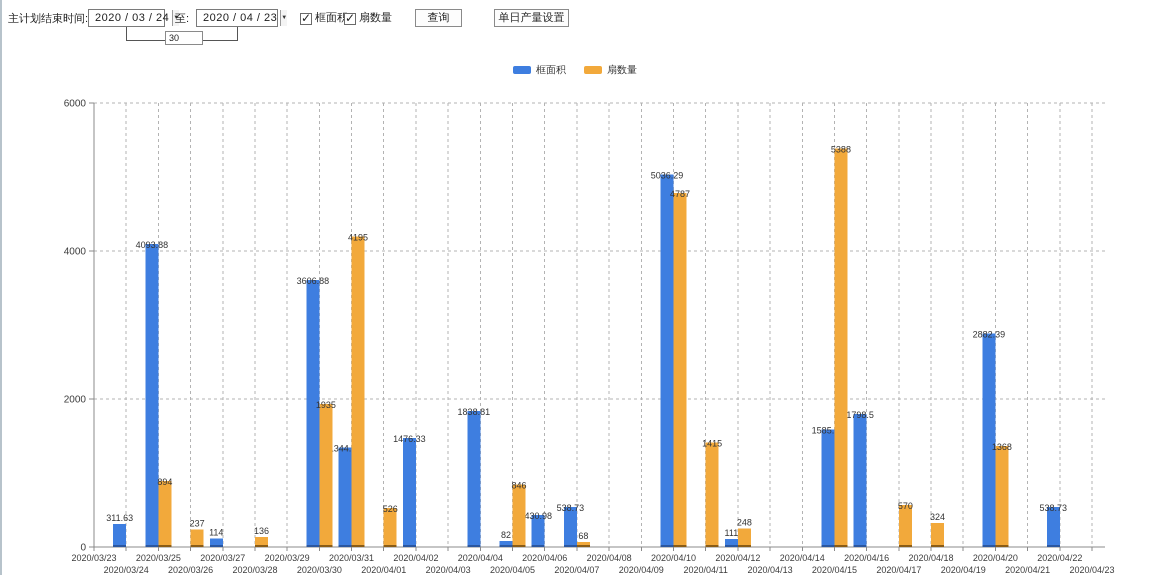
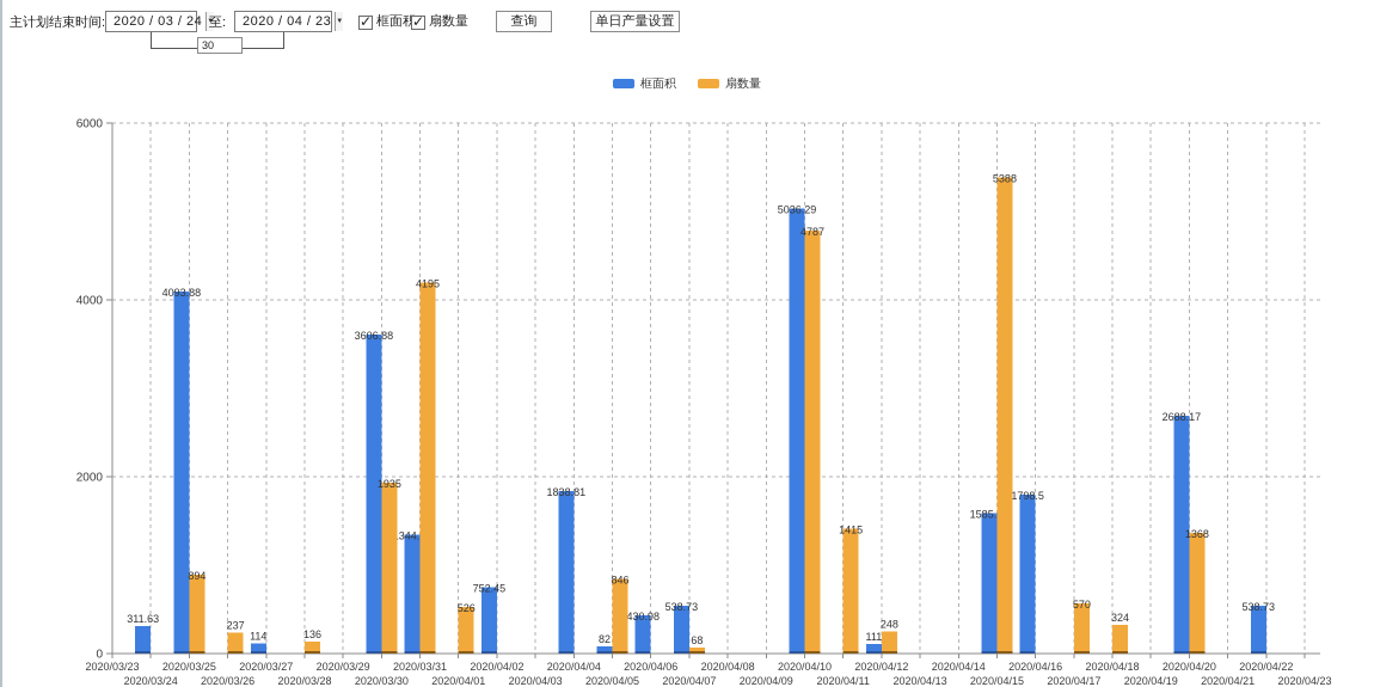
框面积/2020/04/02: 1476.33 -> 752.45
框面积/2020/04/20: 2882.39 -> 2688.17
